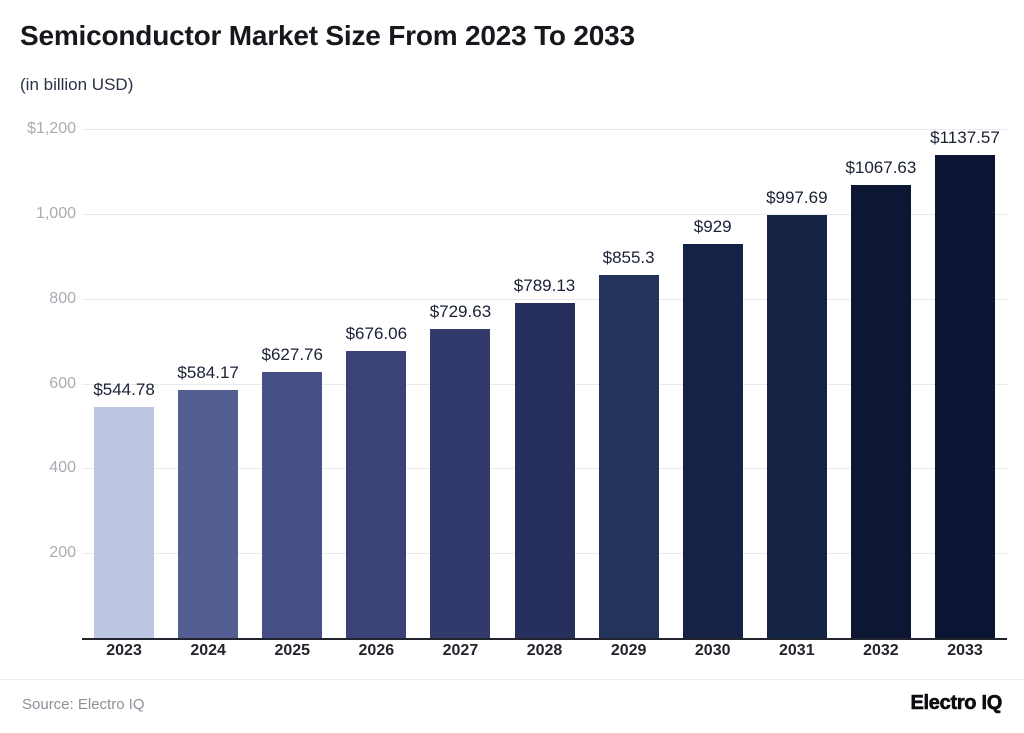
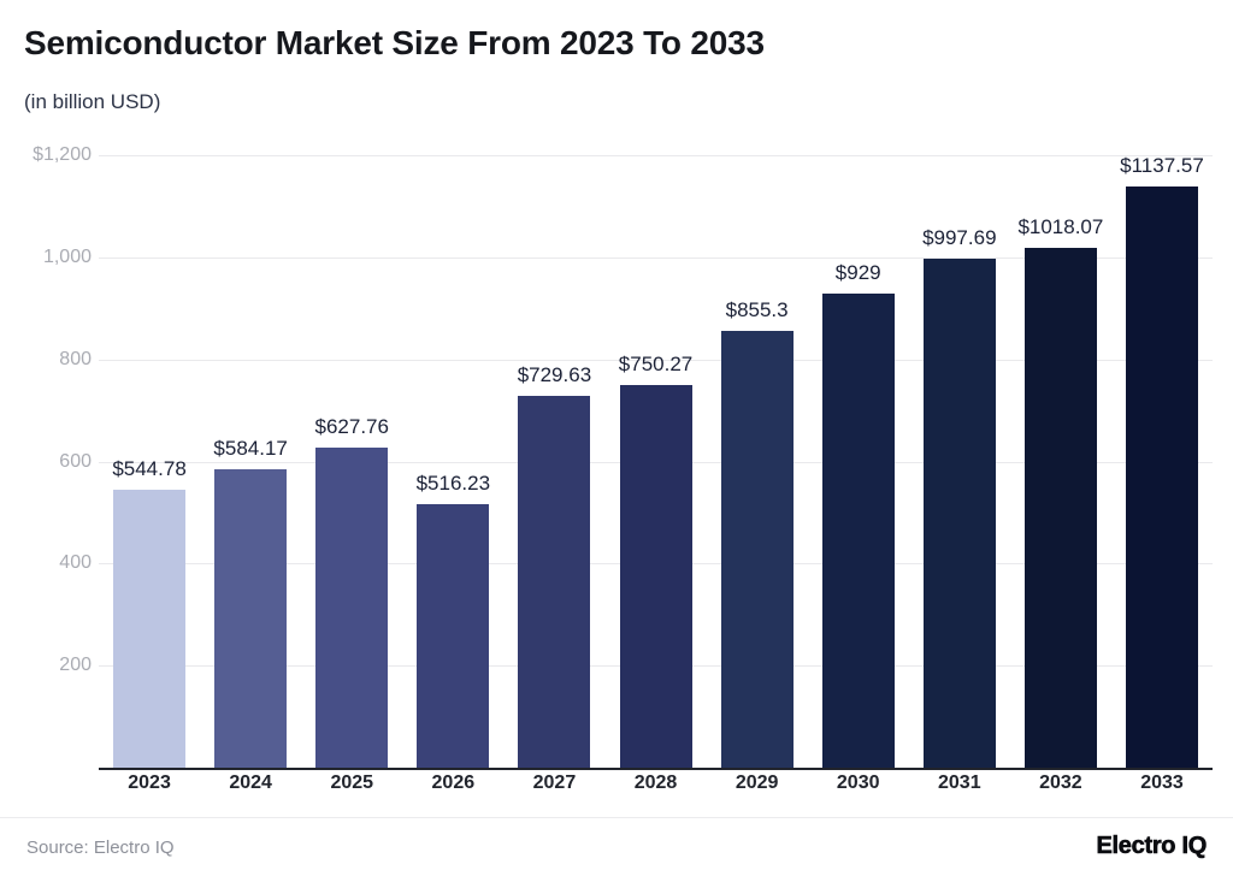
2026: $676.06 -> $516.23
2028: $789.13 -> $750.27
2032: $1067.63 -> $1018.07
